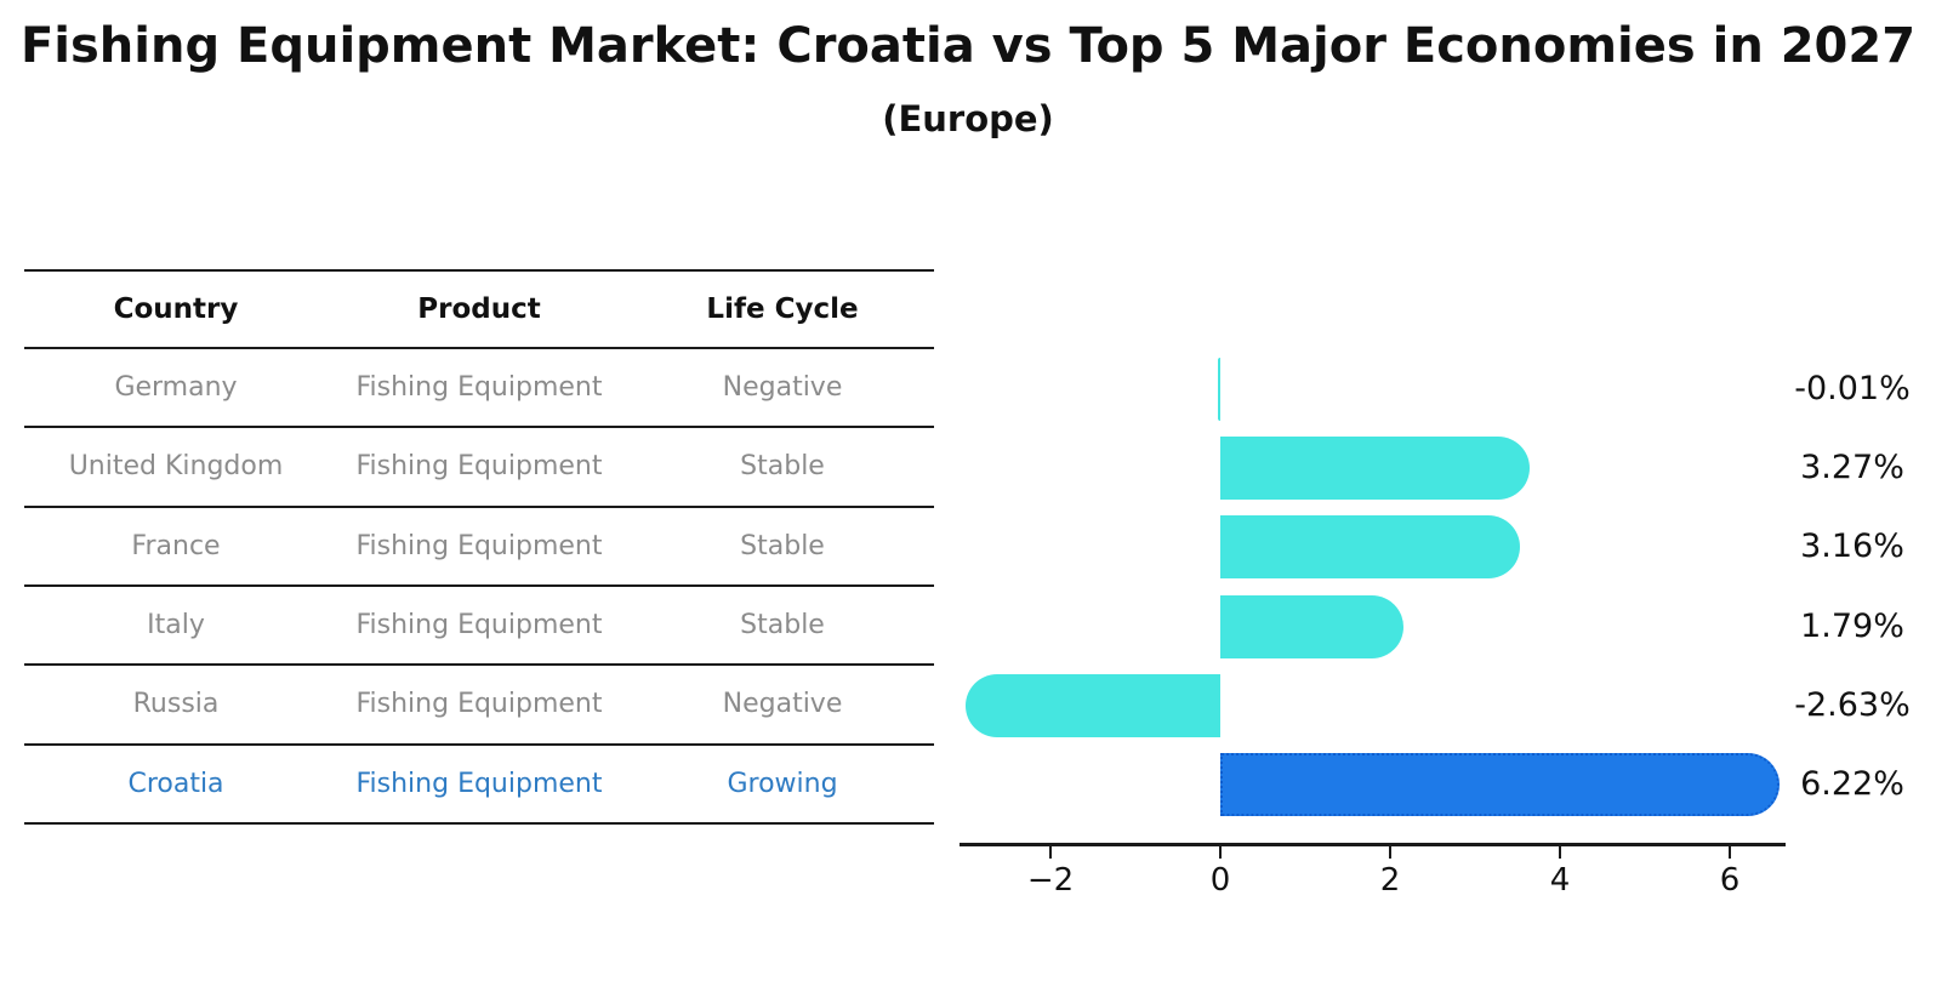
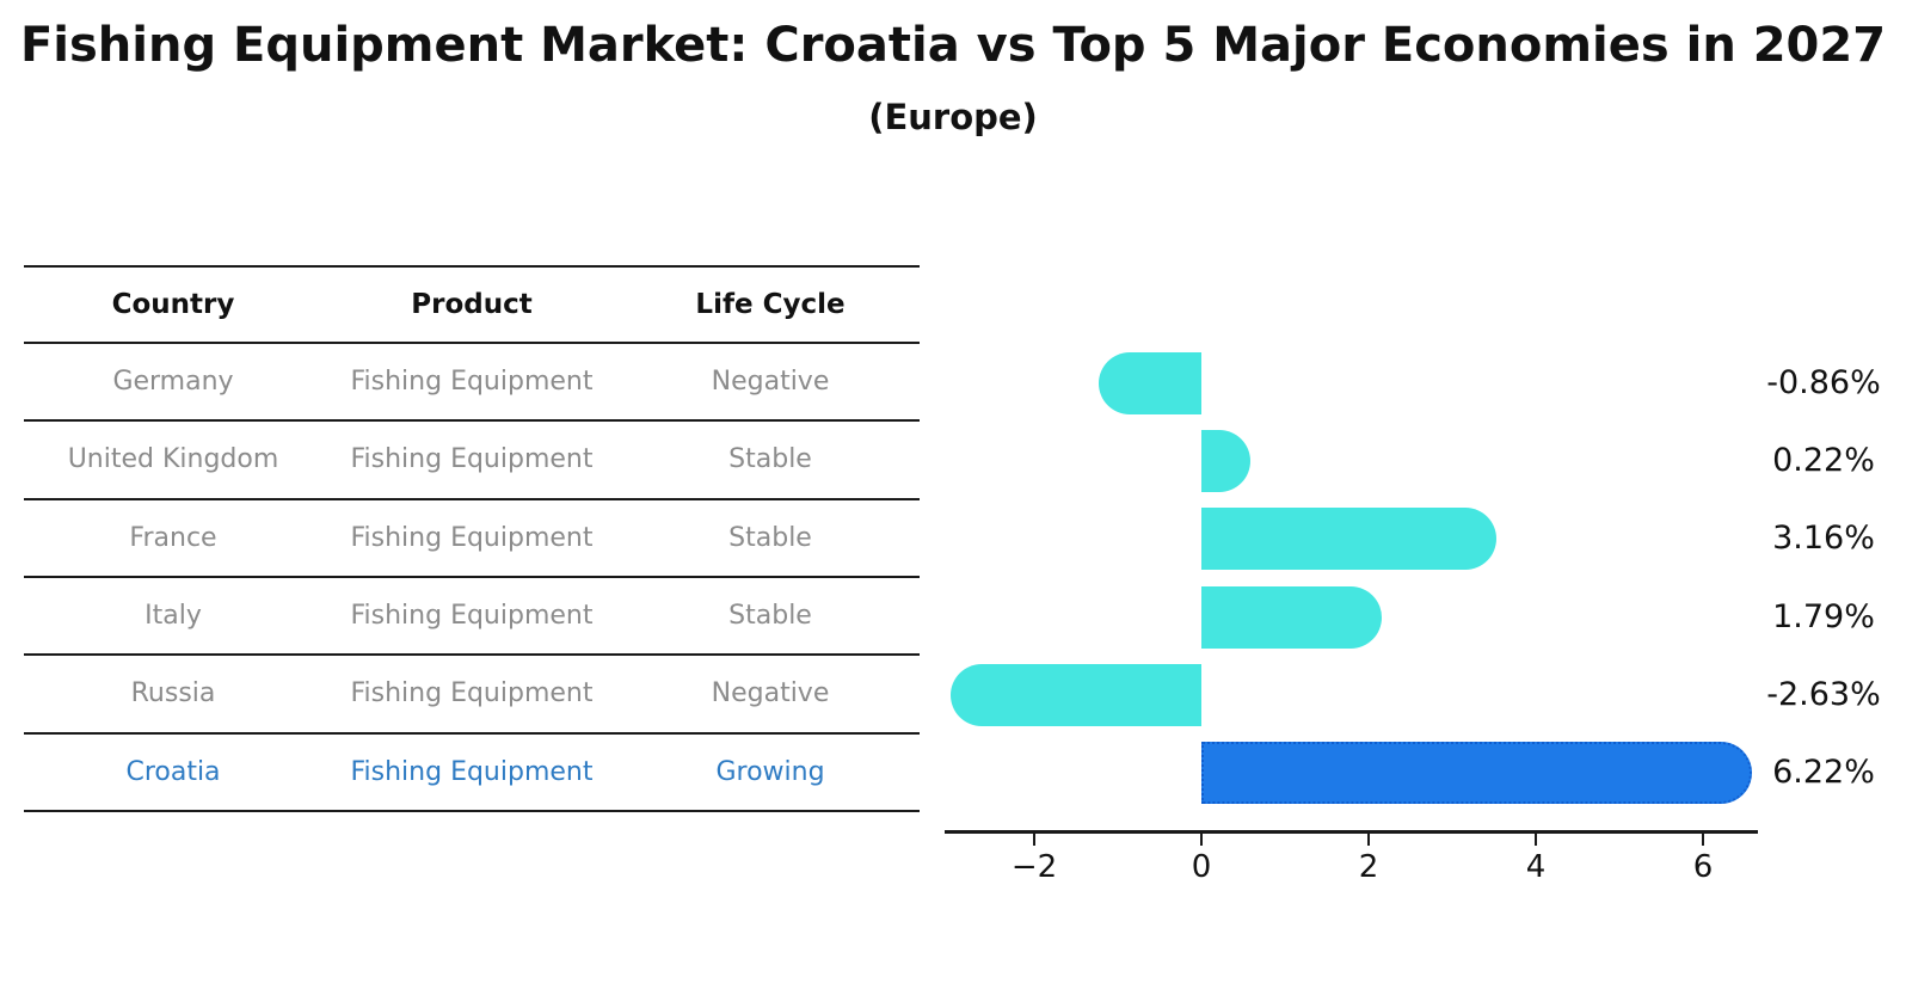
Germany: -0.01% -> -0.86%
United Kingdom: 3.27% -> 0.22%
